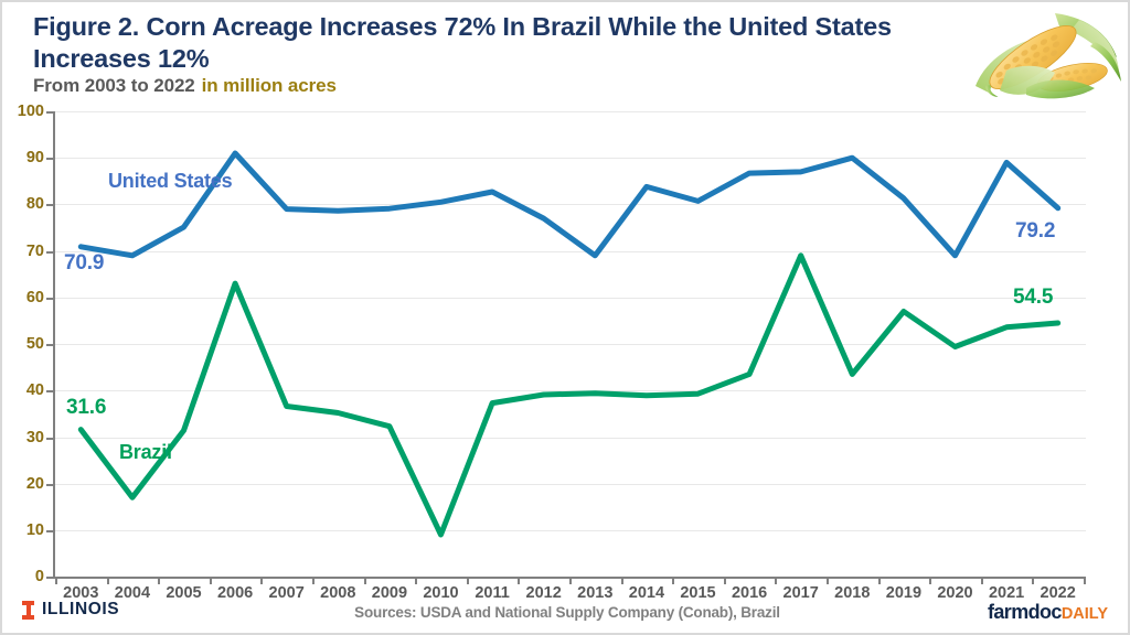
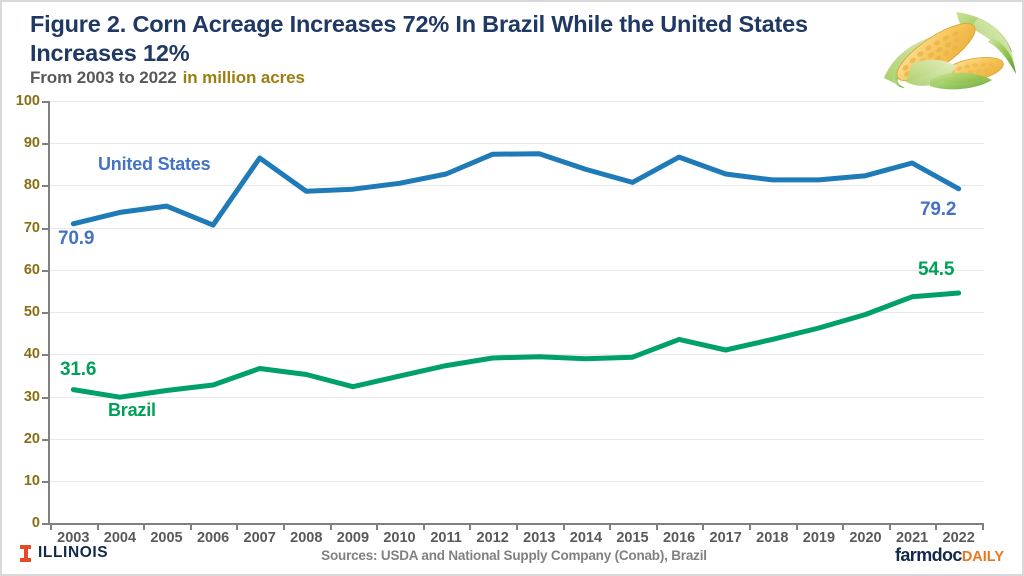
United States/2004: 69 -> 74
Brazil/2004: 17 -> 30
United States/2006: 91 -> 71
Brazil/2006: 63 -> 33
United States/2007: 79 -> 86
Brazil/2010: 9 -> 35
United States/2012: 77 -> 87
United States/2013: 69 -> 88
United States/2017: 87 -> 83
Brazil/2017: 69 -> 41
United States/2018: 90 -> 81
Brazil/2019: 57 -> 46
United States/2020: 69 -> 82
United States/2021: 89 -> 85
